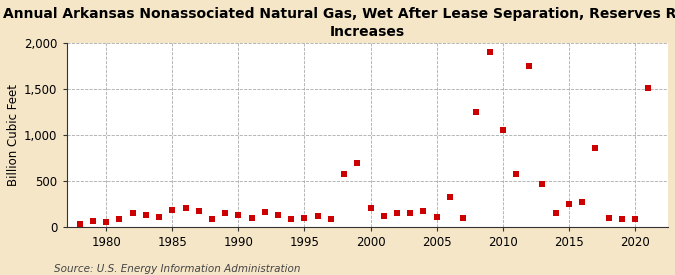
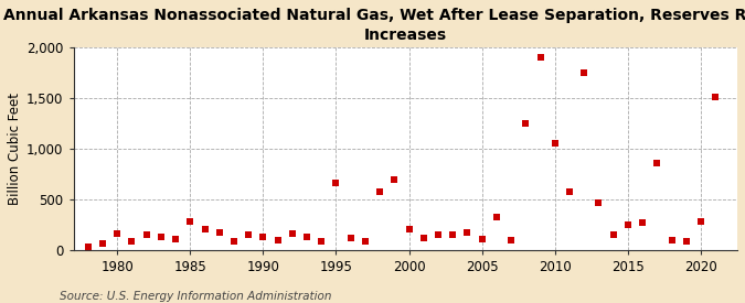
1980: 60 -> 160
1985: 180 -> 280
1995: 100 -> 660
2020: 80 -> 280
